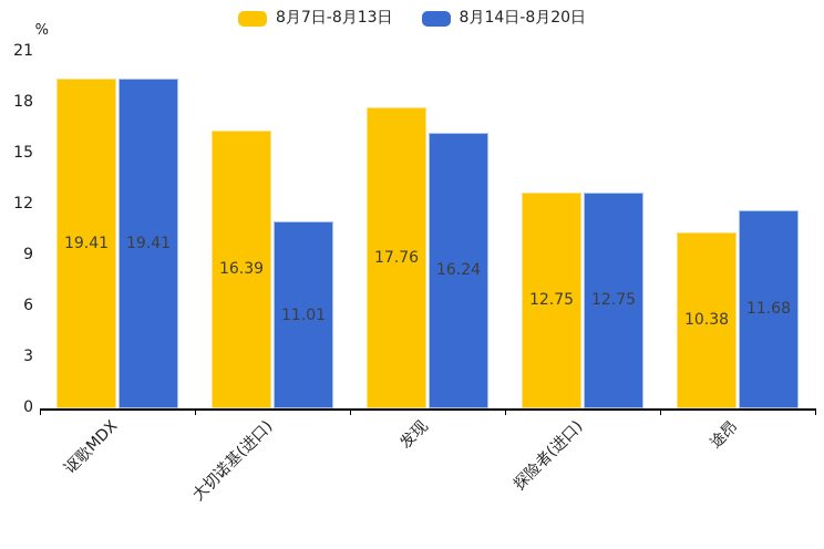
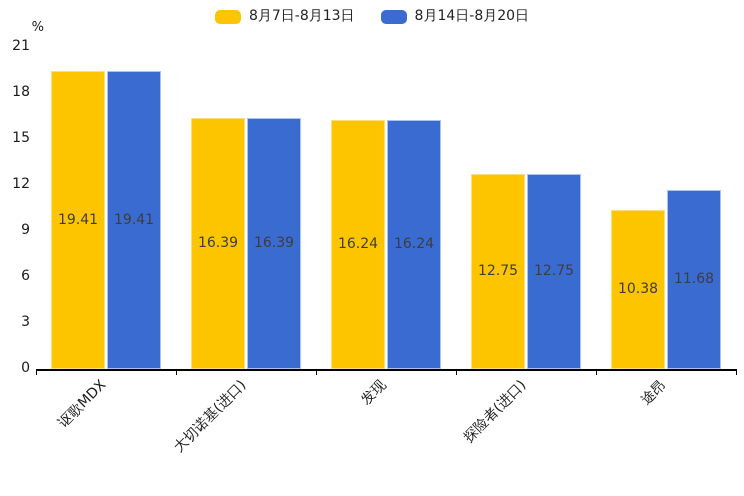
8月14日-8月20日/大切诺基(进口): 11.01 -> 16.39
8月7日-8月13日/发现: 17.76 -> 16.24
